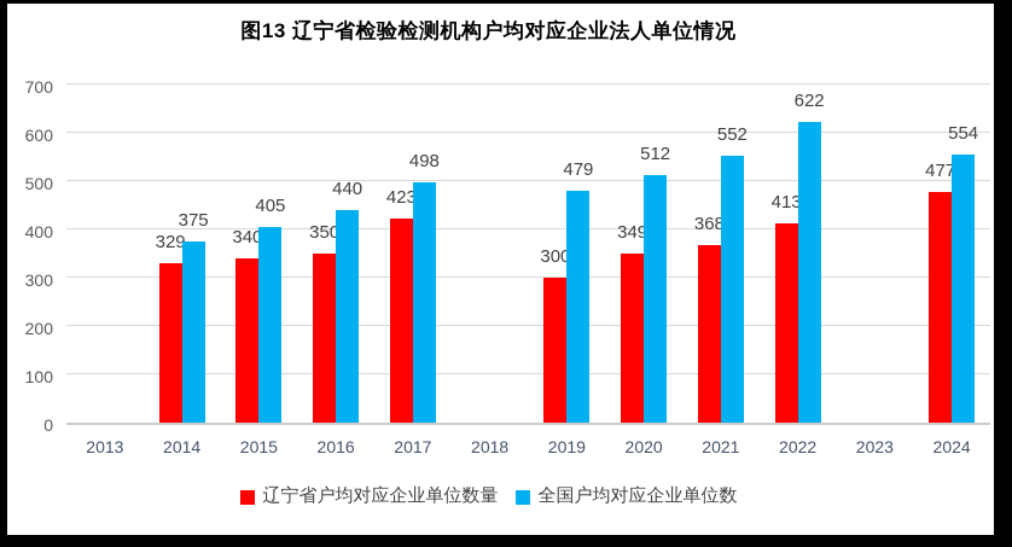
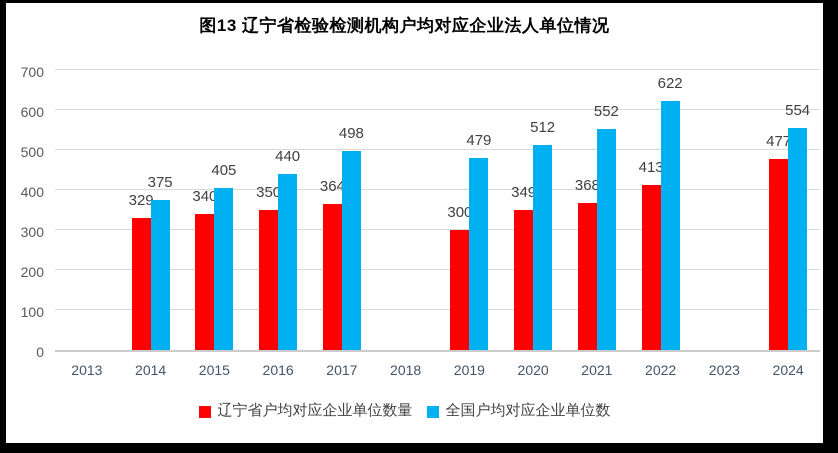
辽宁省户均对应企业单位数量/2017: 423 -> 364
